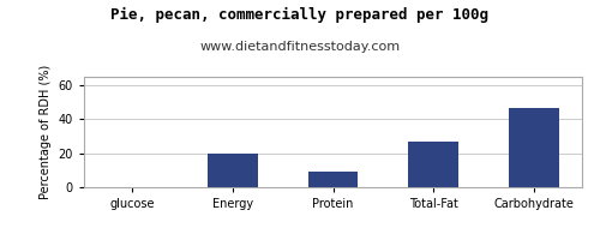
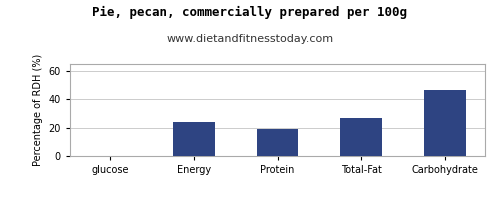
Energy: 20 -> 24
Protein: 9 -> 19
